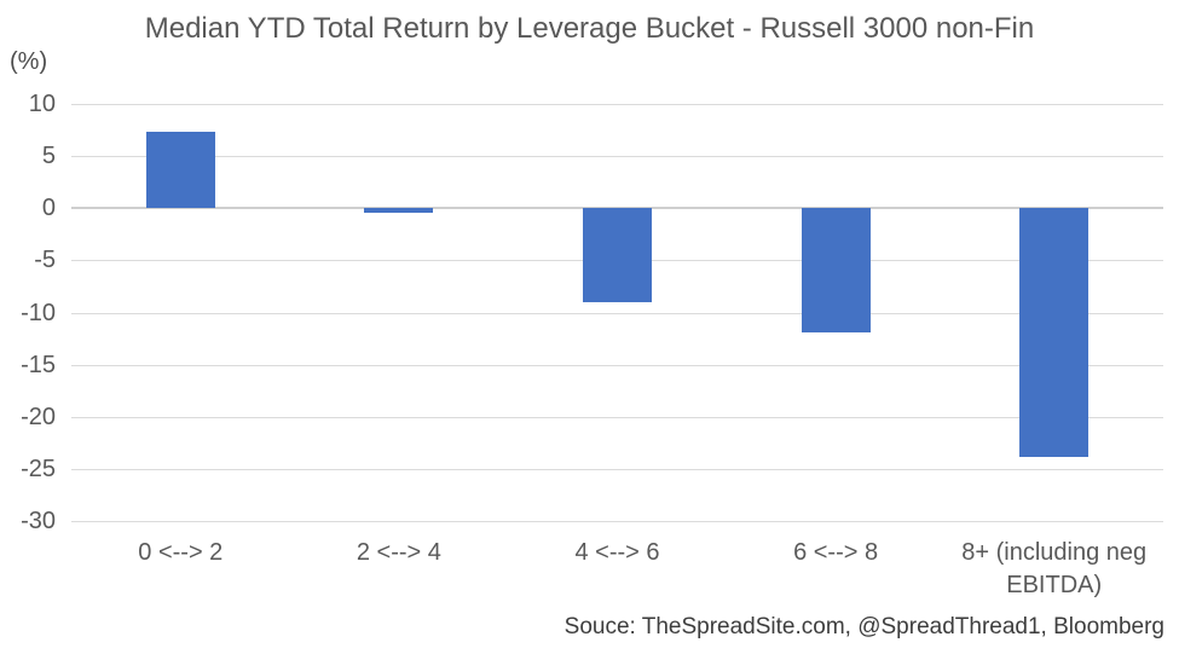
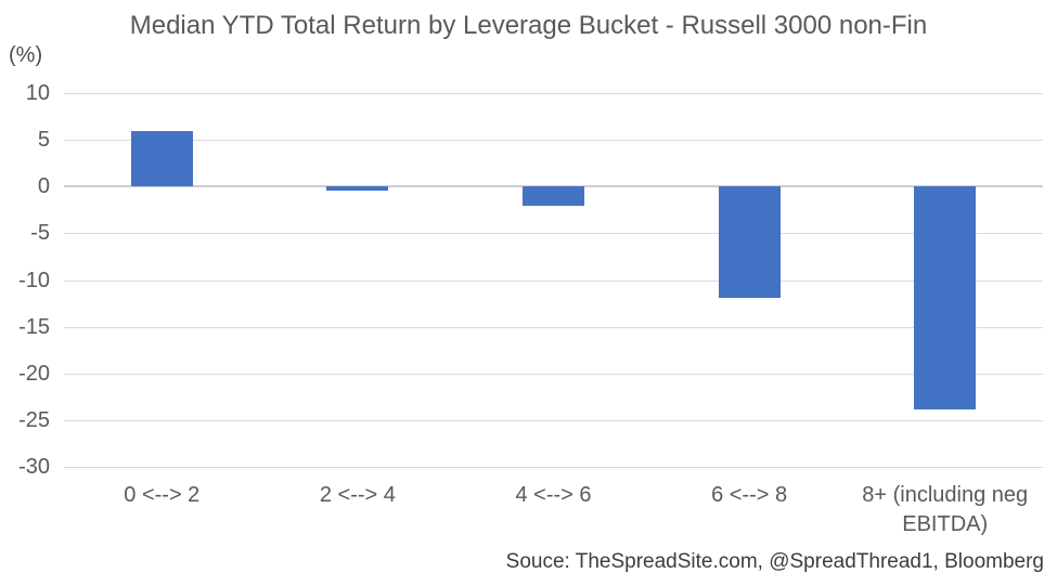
0 <--> 2: 7 -> 6
4 <--> 6: -9 -> -2
